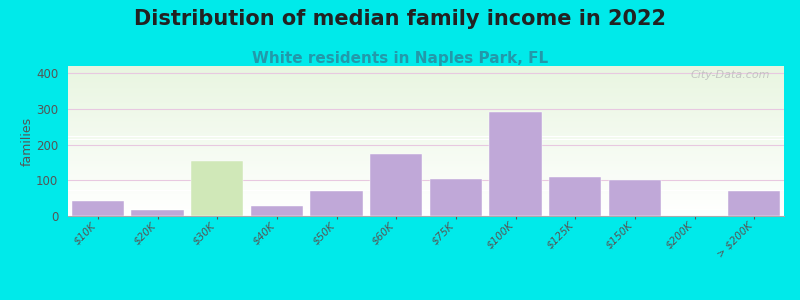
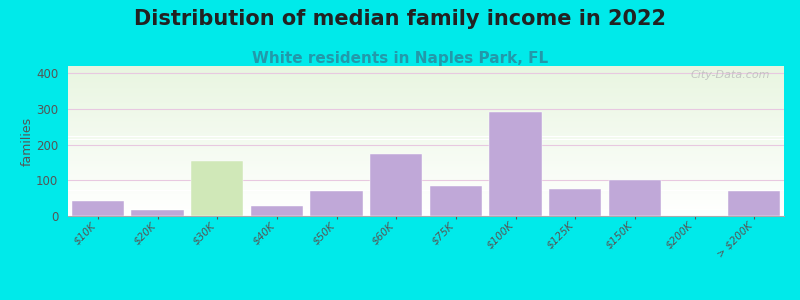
$75K: 105 -> 85
$125K: 108 -> 75
